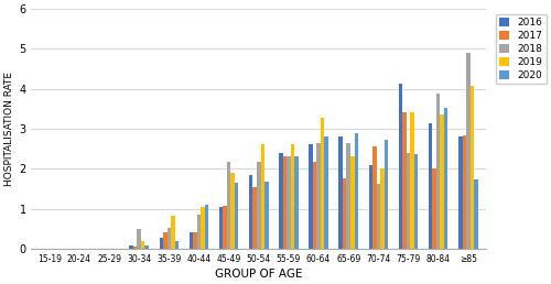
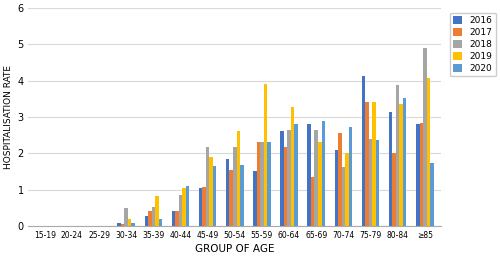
2016/55-59: 2.40 -> 1.50
2019/55-59: 2.60 -> 3.90
2017/65-69: 1.77 -> 1.35
